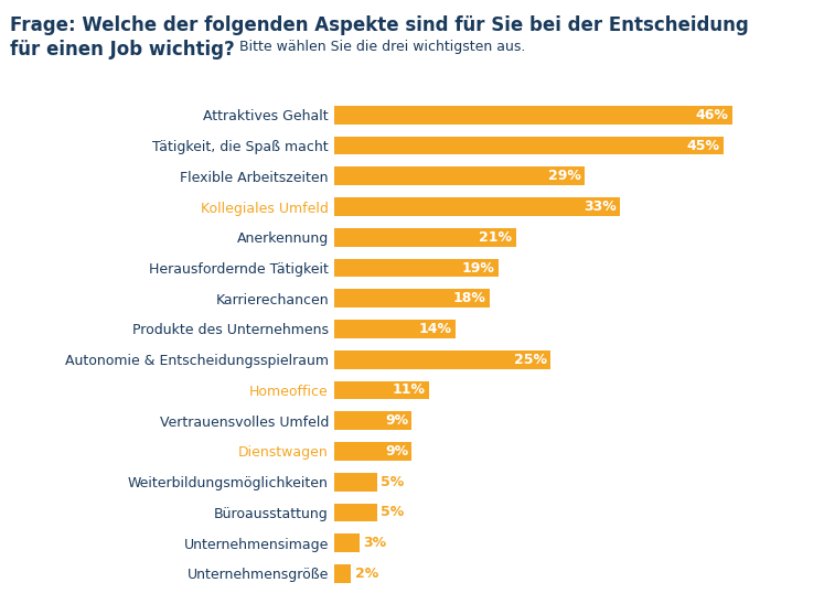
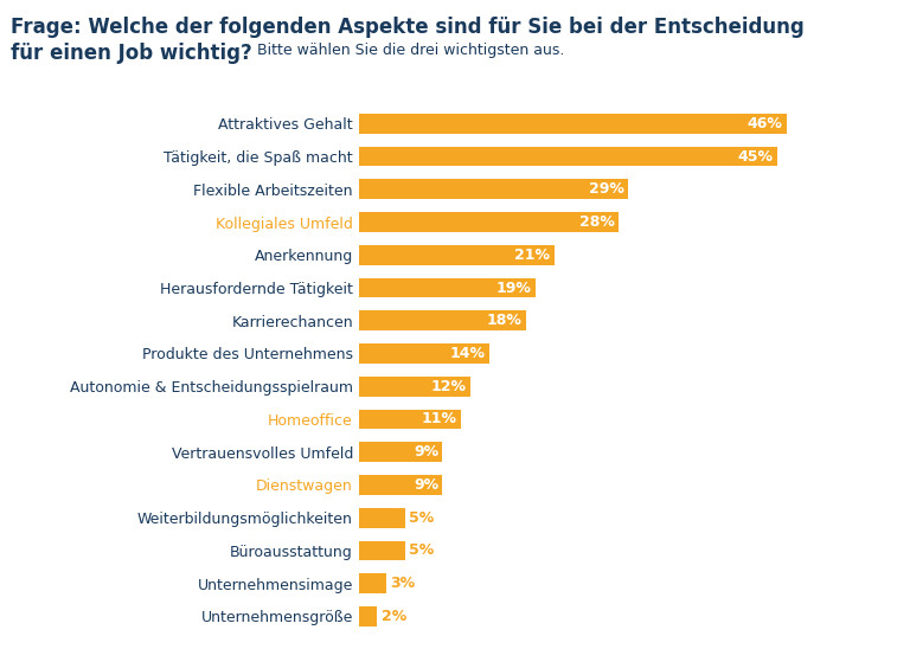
Kollegiales Umfeld: 33% -> 28%
Autonomie & Entscheidungsspielraum: 25% -> 12%
